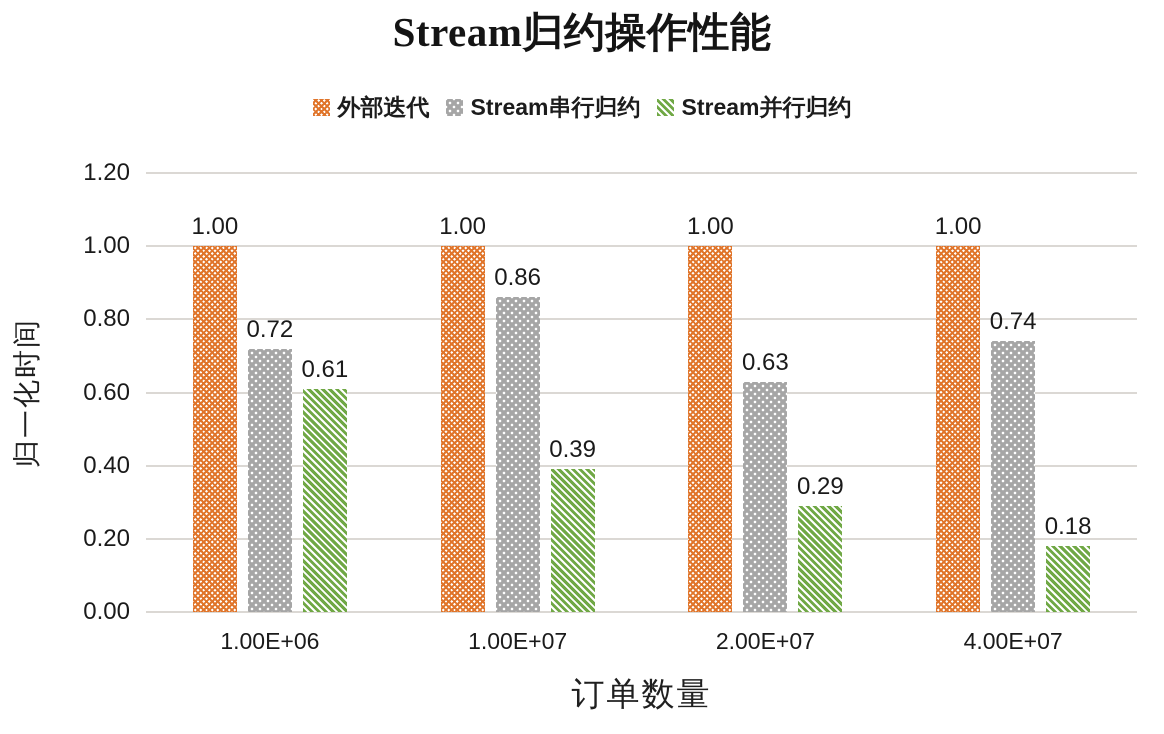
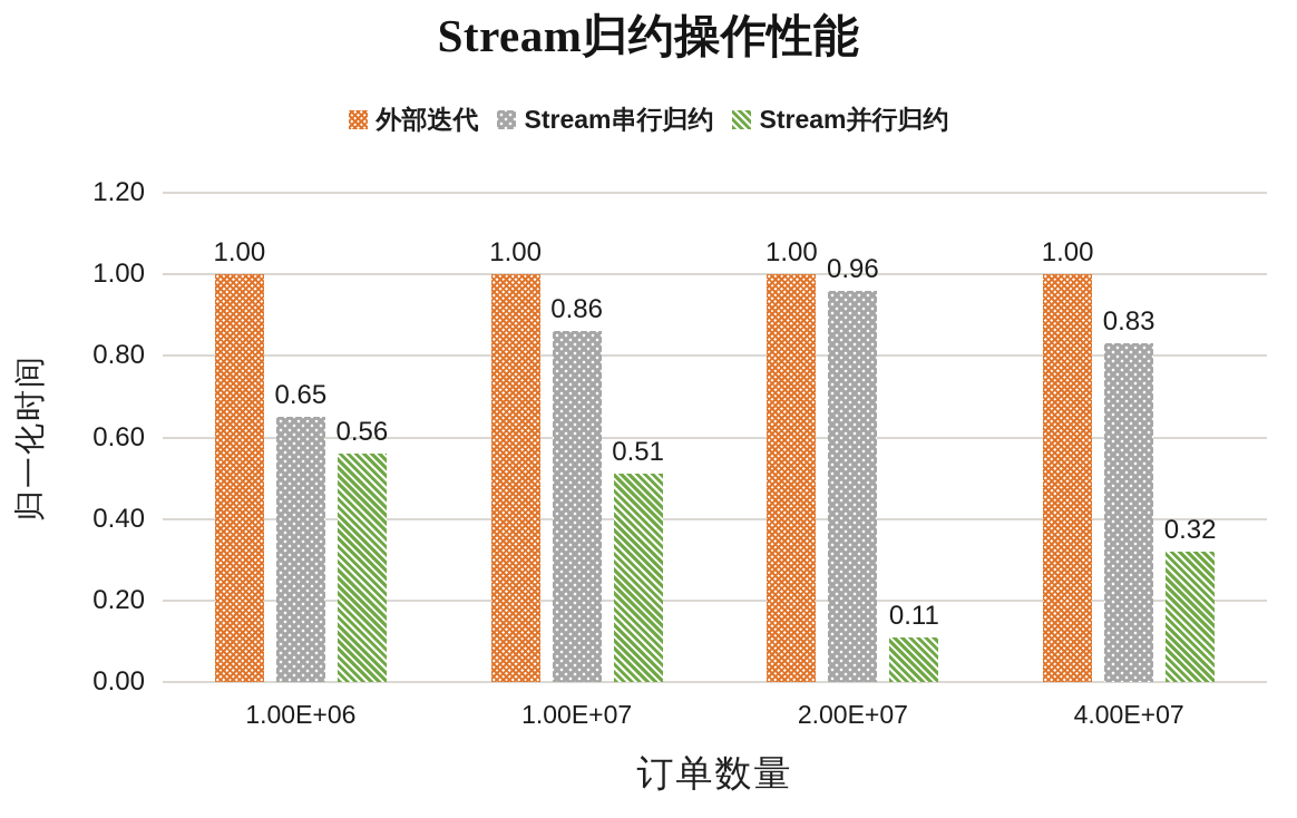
Stream串行归约/1.00E+06: 0.72 -> 0.65
Stream并行归约/1.00E+06: 0.61 -> 0.56
Stream并行归约/1.00E+07: 0.39 -> 0.51
Stream串行归约/2.00E+07: 0.63 -> 0.96
Stream并行归约/2.00E+07: 0.29 -> 0.11
Stream串行归约/4.00E+07: 0.74 -> 0.83
Stream并行归约/4.00E+07: 0.18 -> 0.32
